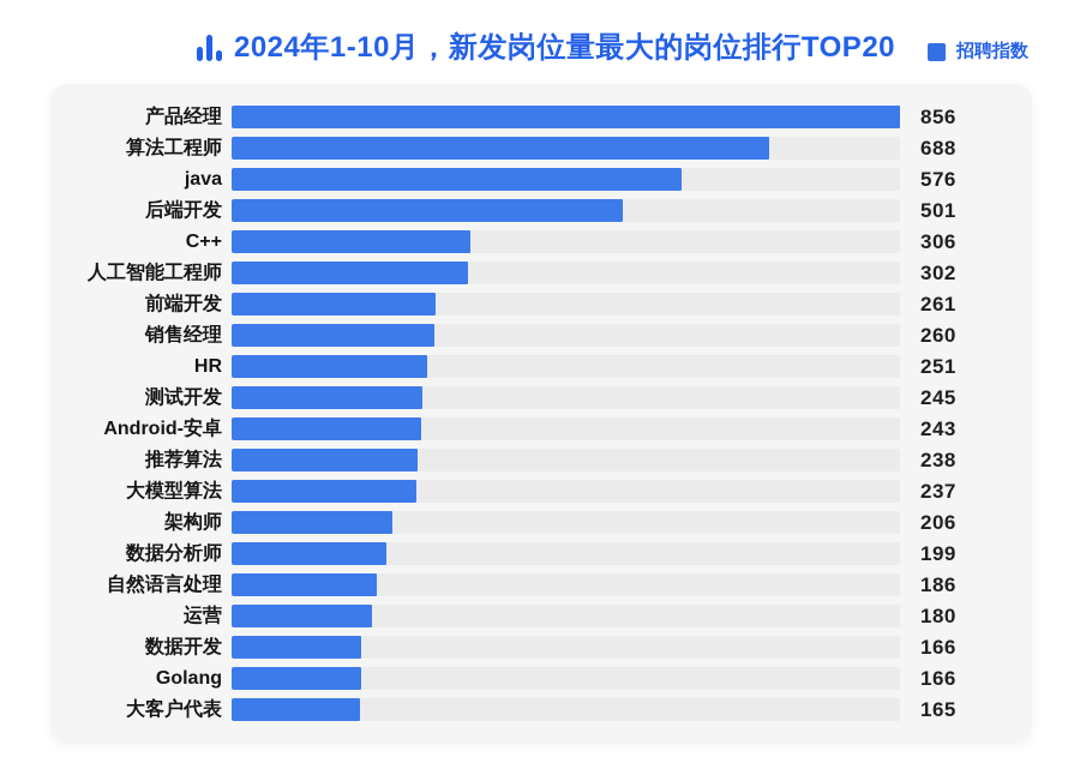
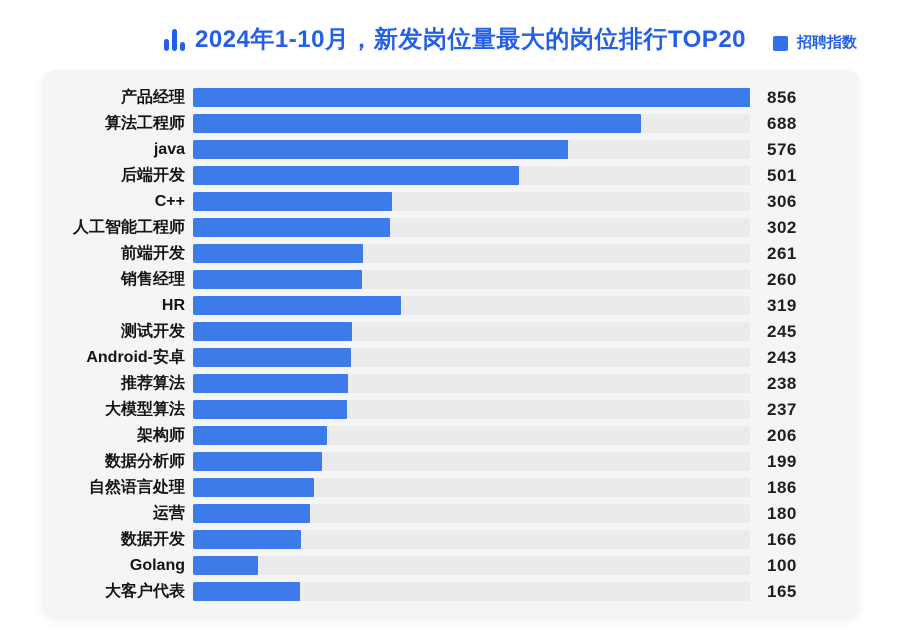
HR: 251 -> 319
Golang: 166 -> 100
